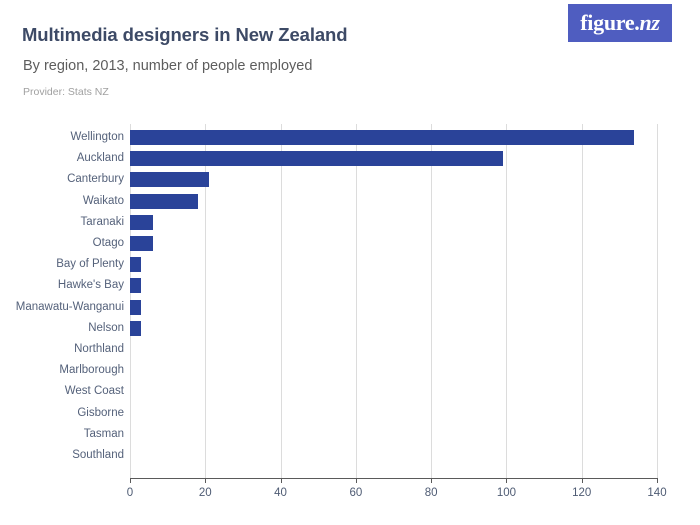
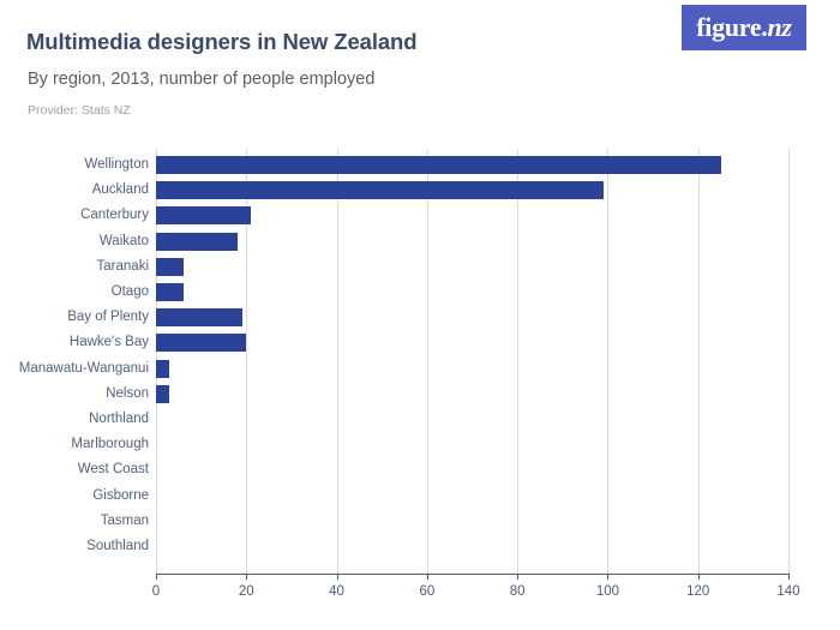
Wellington: 134 -> 125
Bay of Plenty: 3 -> 19
Hawke's Bay: 3 -> 20
